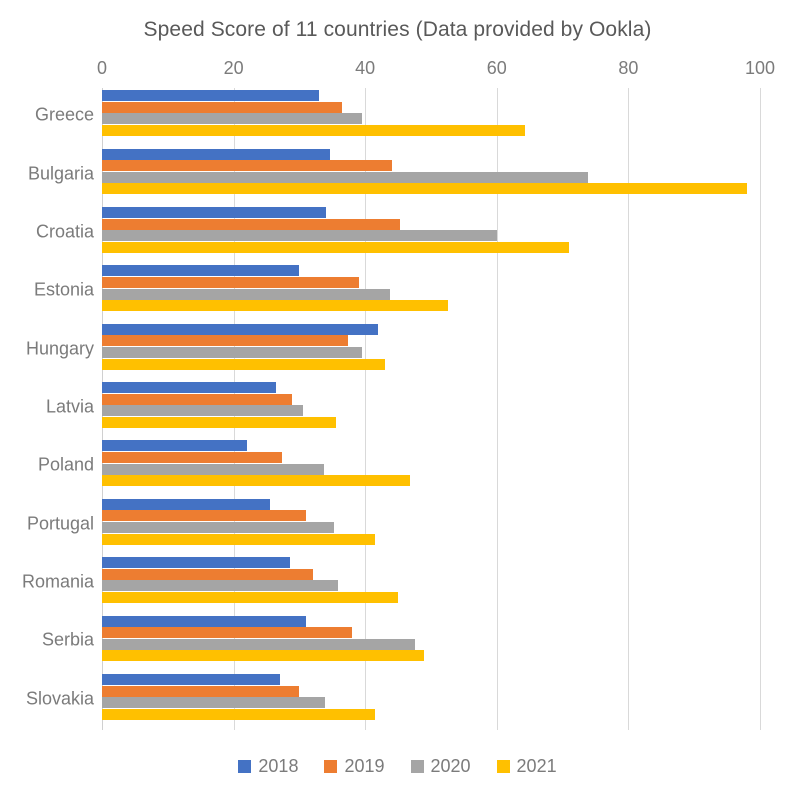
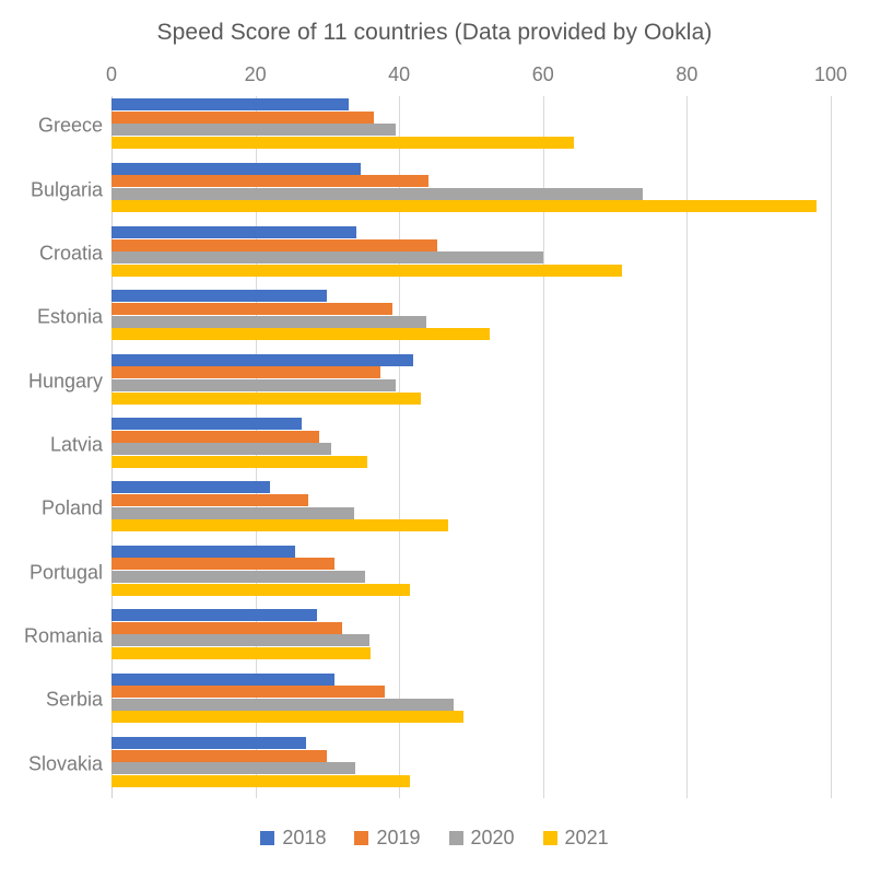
2021/Romania: 45 -> 36
